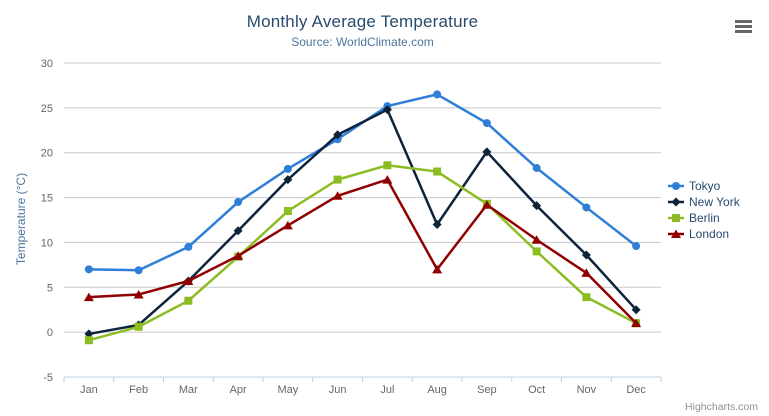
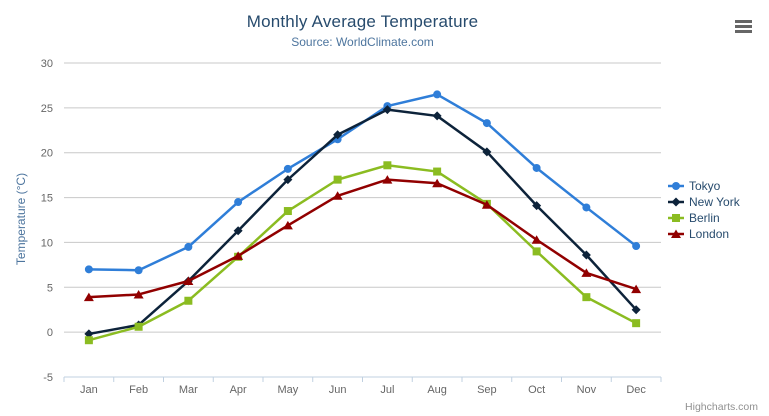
New York/Aug: 12 -> 24
London/Aug: 7 -> 17
London/Dec: 1 -> 5
